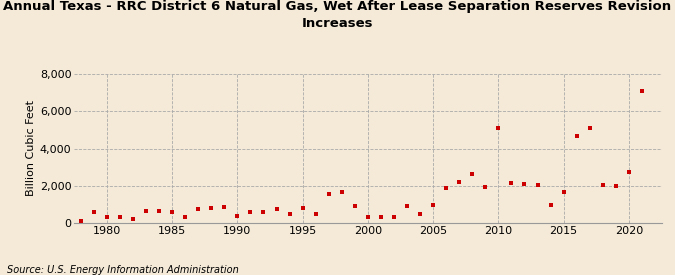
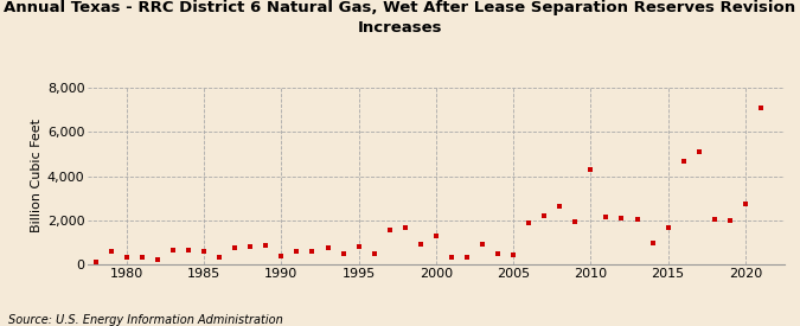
2000: 300 -> 1,300
2005: 1,000 -> 400
2010: 5,100 -> 4,300
